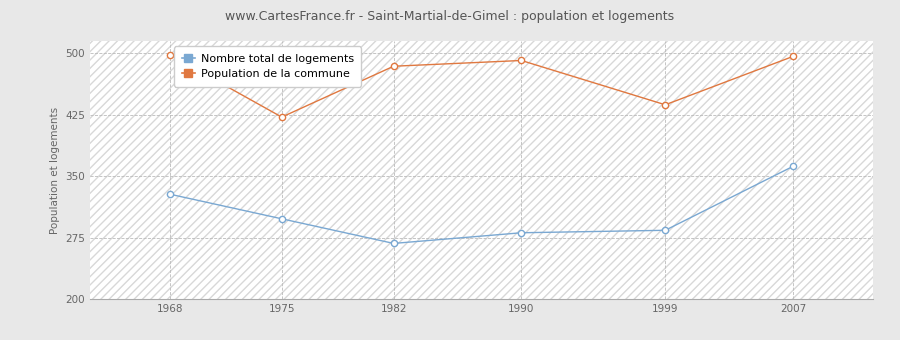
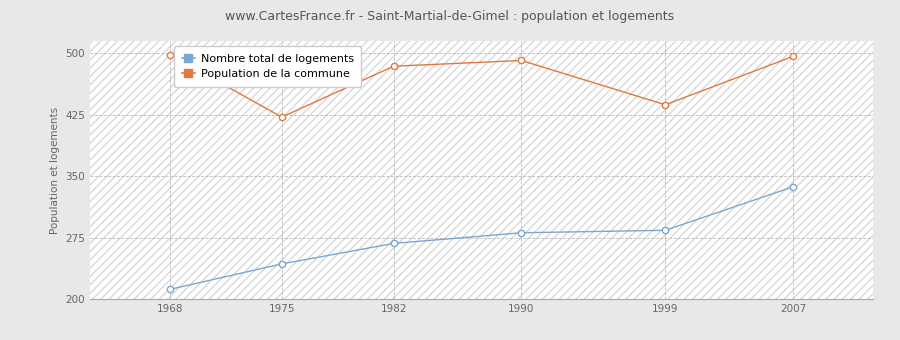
Nombre total de logements/1968: 328 -> 212
Nombre total de logements/1975: 298 -> 243
Nombre total de logements/2007: 362 -> 337
